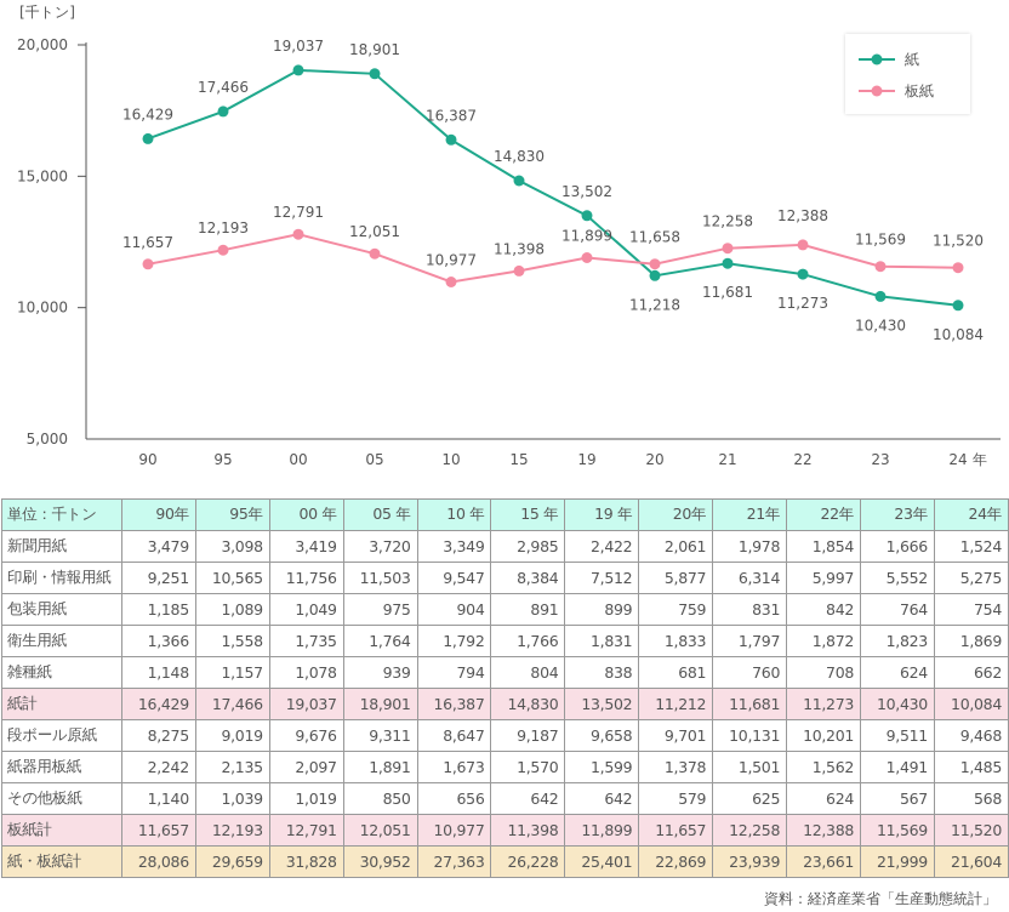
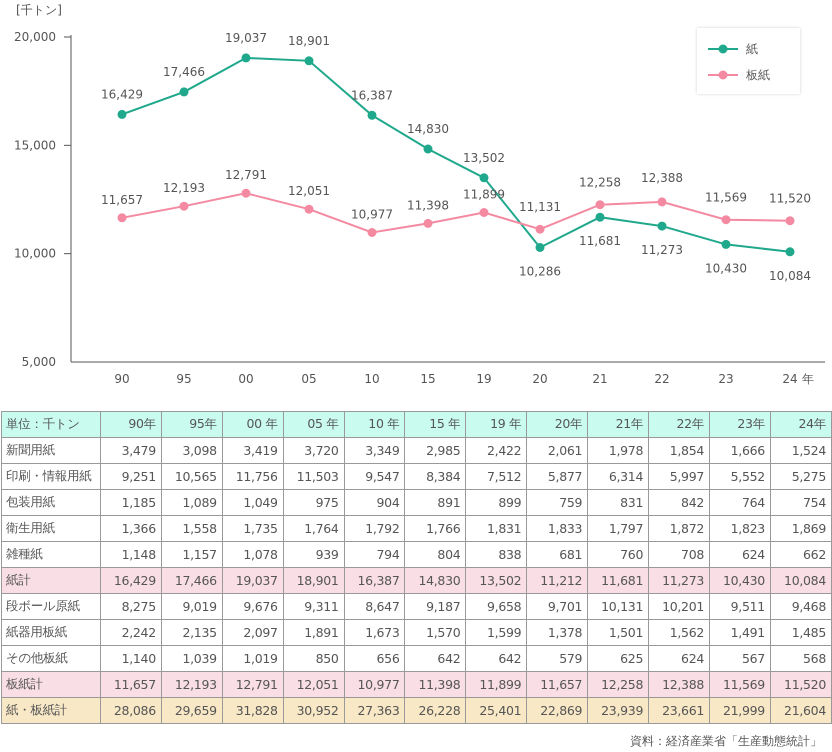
紙/20: 11,218 -> 10,286
板紙/20: 11,658 -> 11,131
